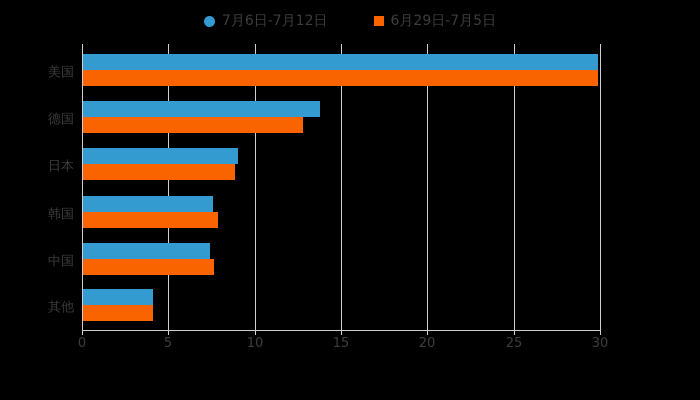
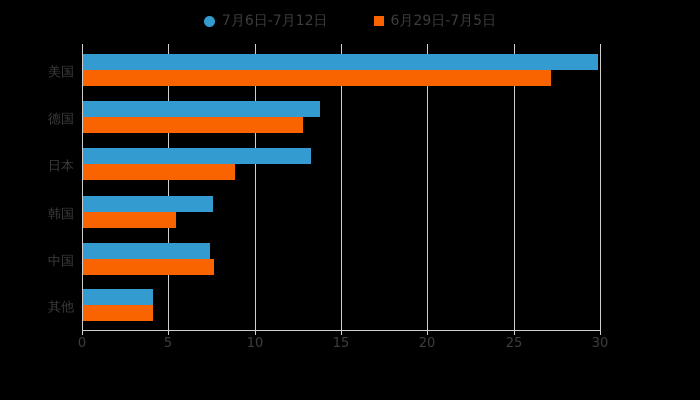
6月29日-7月5日/美国: 29.8 -> 27.1
7月6日-7月12日/日本: 9.0 -> 13.2
6月29日-7月5日/韩国: 7.8 -> 5.4
